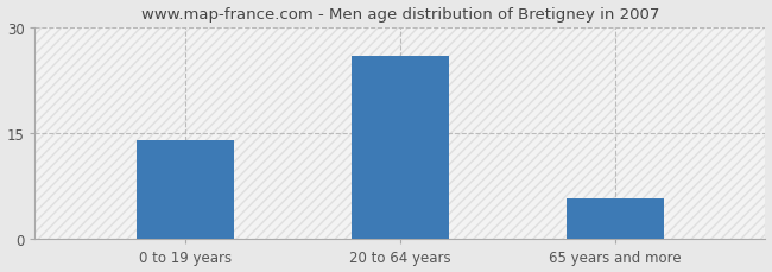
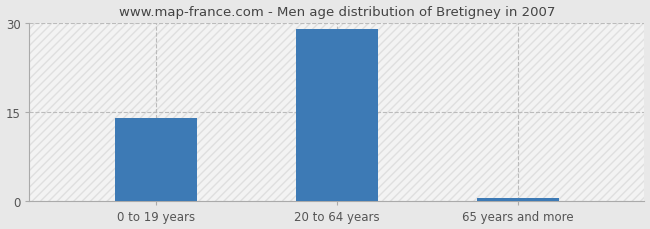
20 to 64 years: 26.0 -> 29.0
65 years and more: 5.8 -> 0.5
